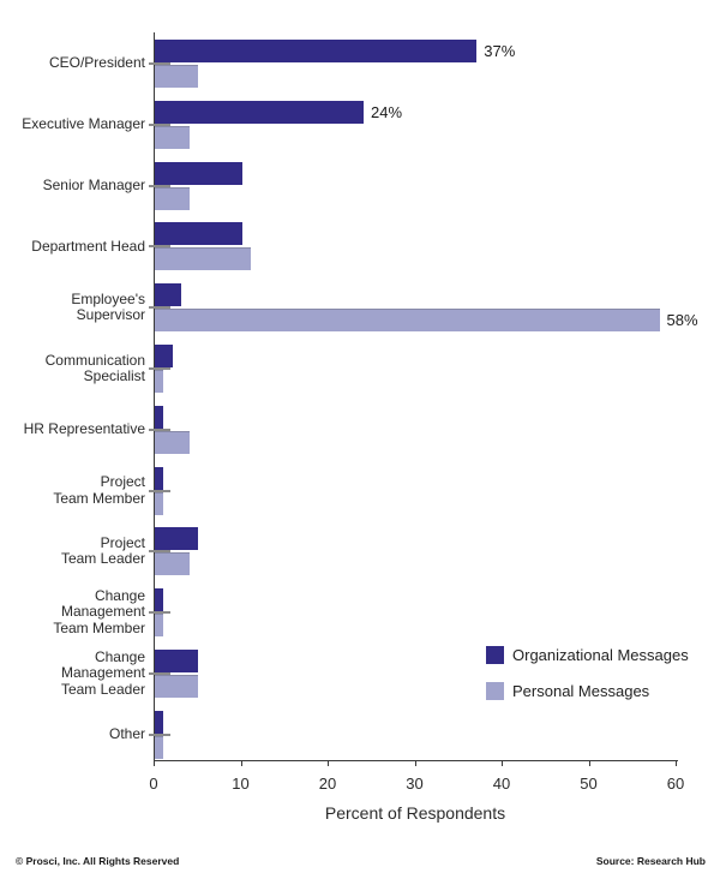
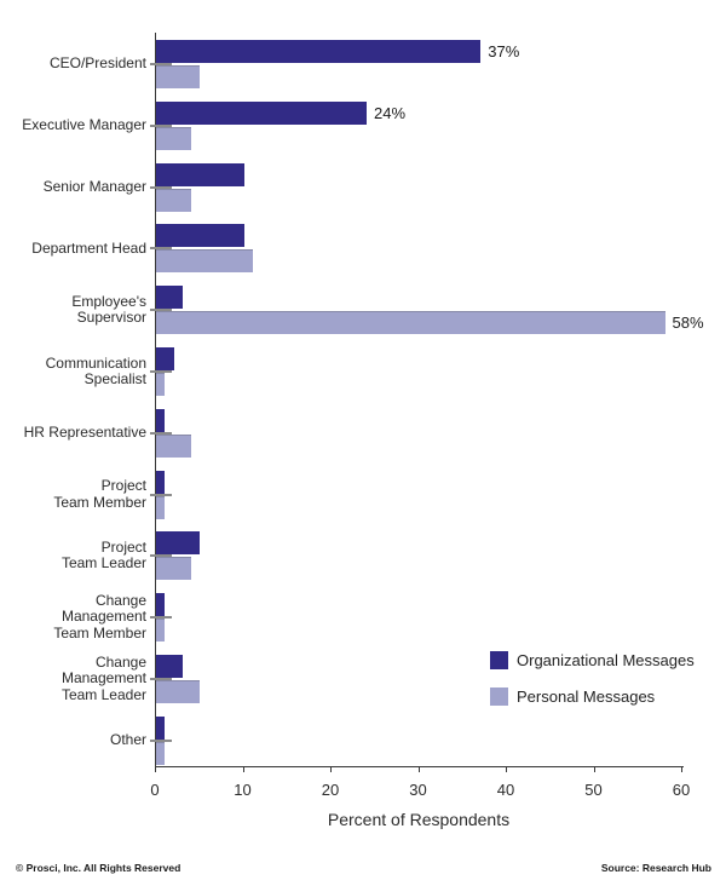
Organizational Messages/Change Management Team Leader: 5 -> 3
